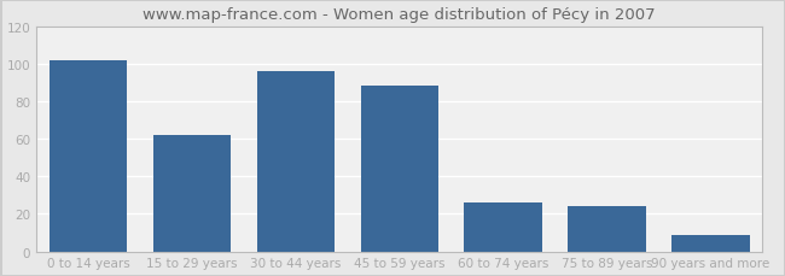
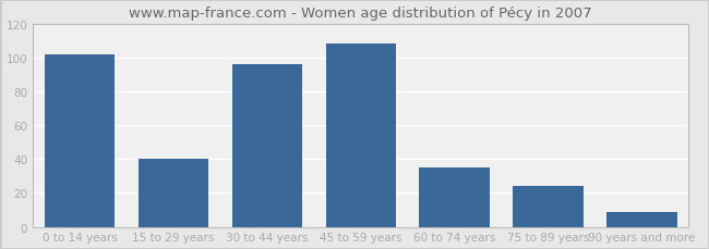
15 to 29 years: 62 -> 40
45 to 59 years: 88 -> 108
60 to 74 years: 26 -> 35
